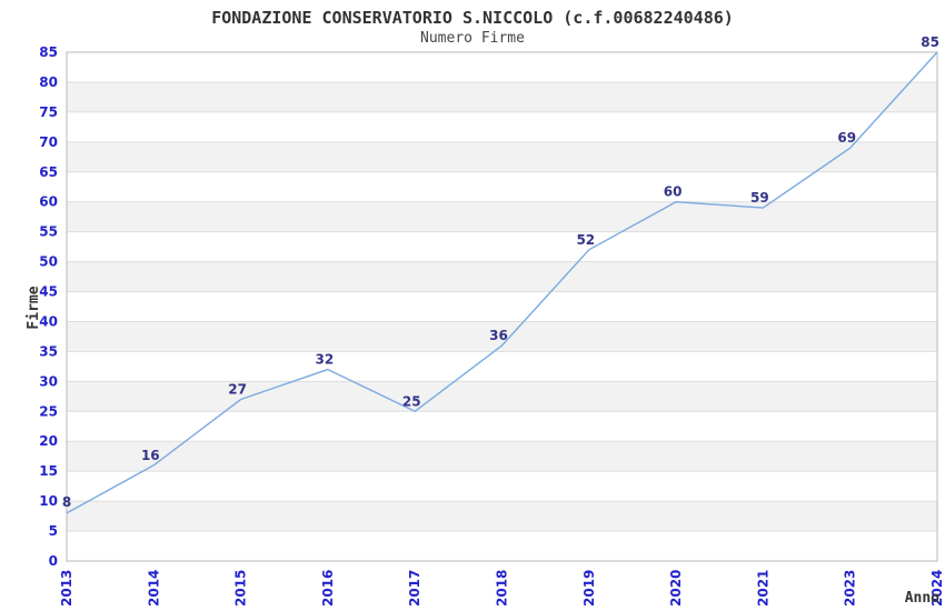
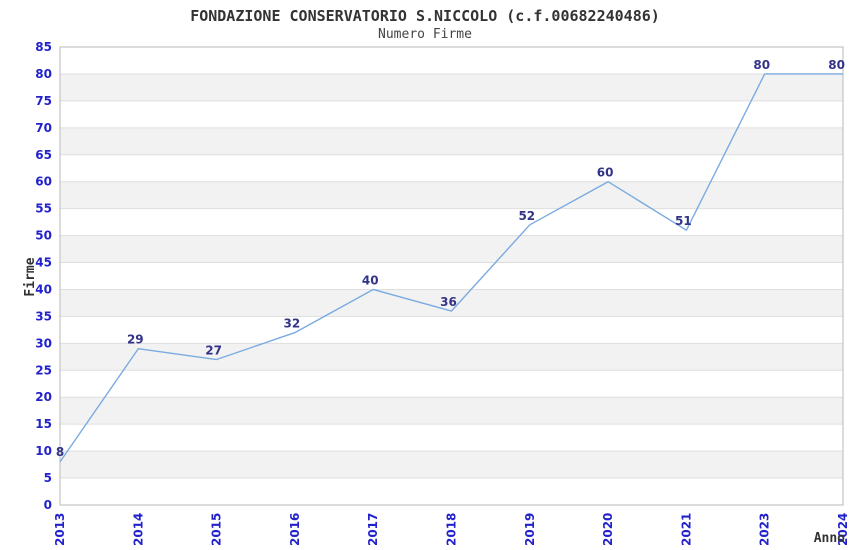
2014: 16 -> 29
2017: 25 -> 40
2021: 59 -> 51
2023: 69 -> 80
2024: 85 -> 80
